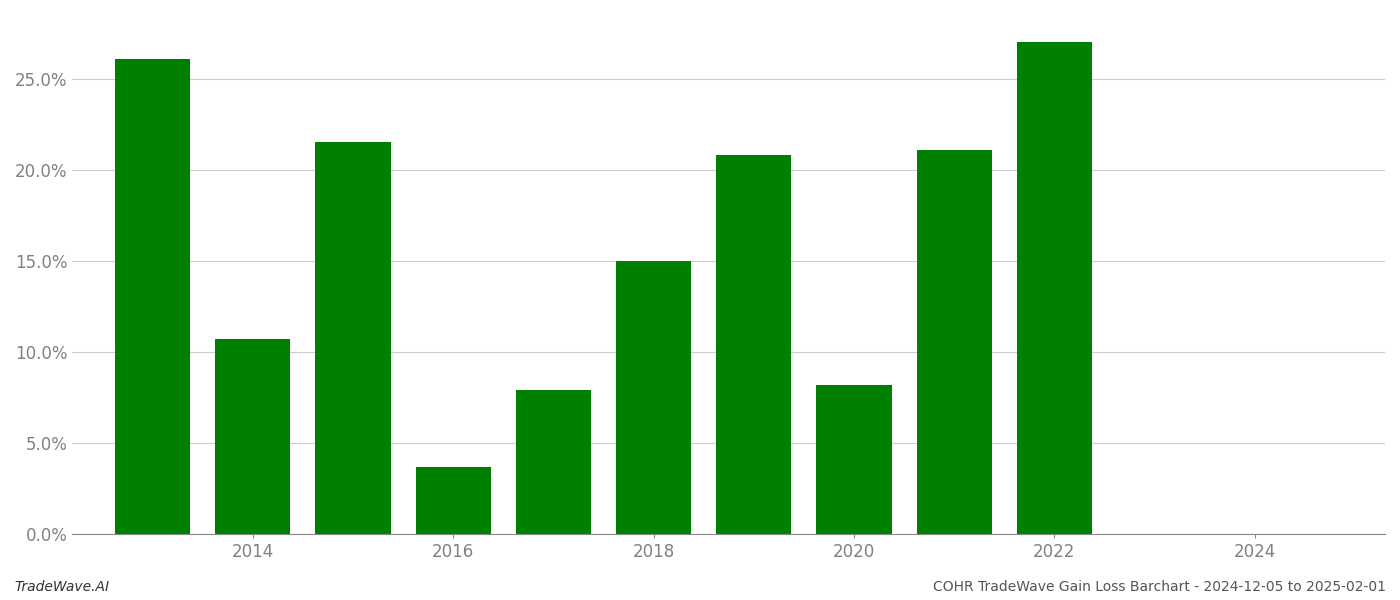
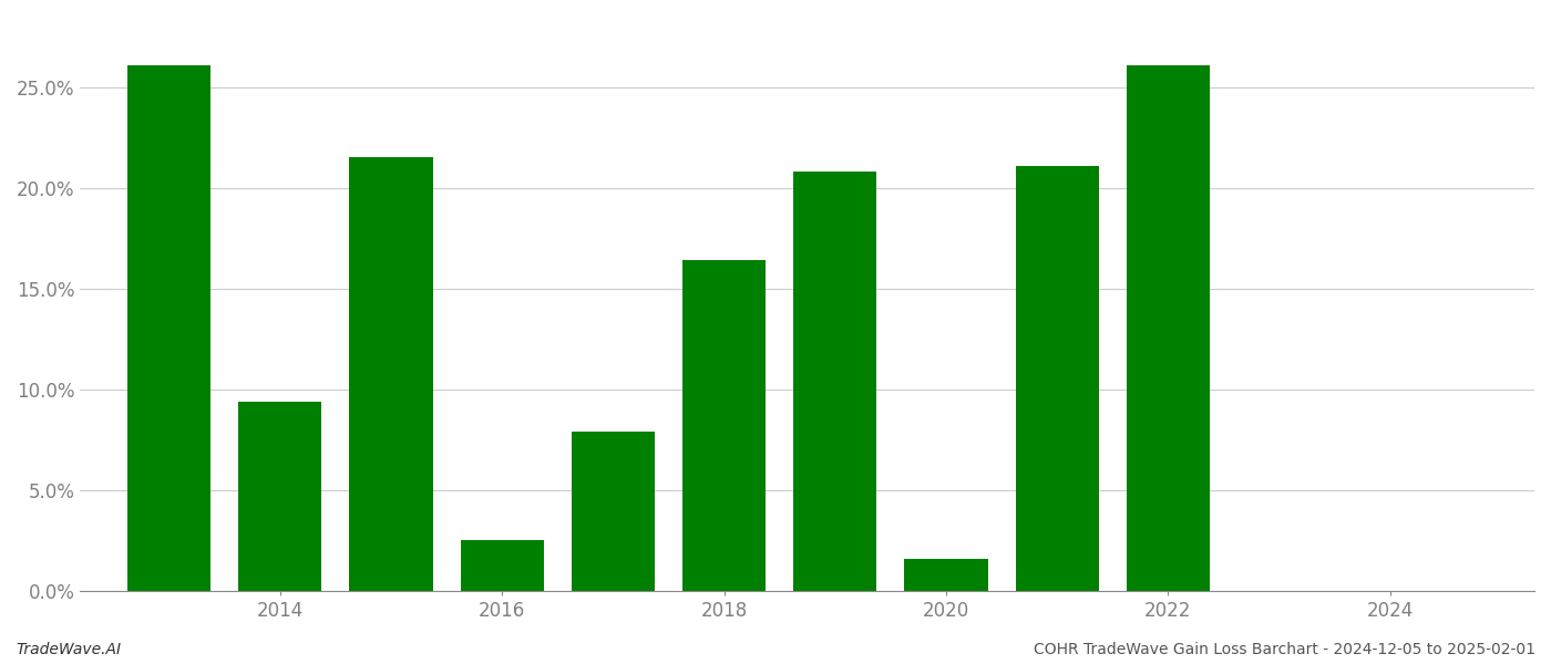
2014: 10.7% -> 9.4%
2016: 3.7% -> 2.5%
2018: 15.0% -> 16.4%
2020: 8.2% -> 1.6%
2022: 27.0% -> 26.1%
